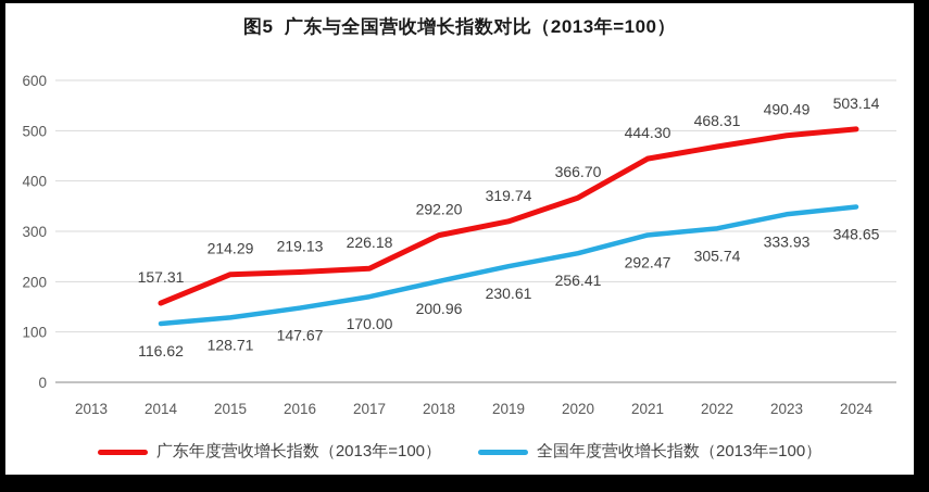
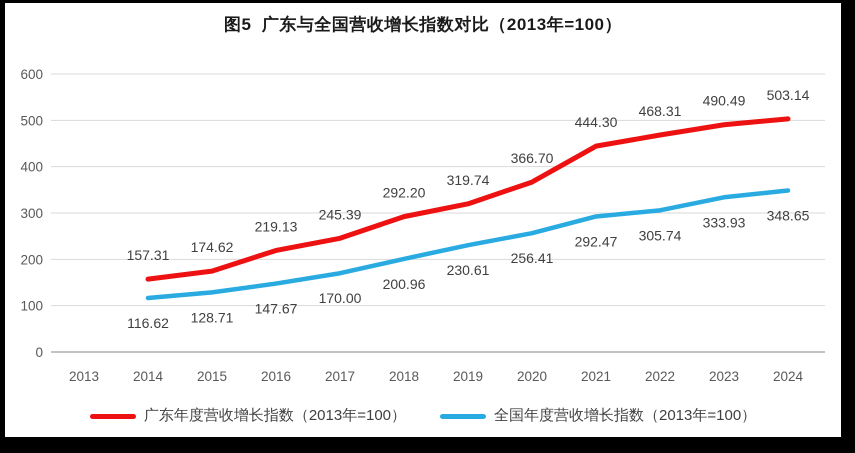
广东年度营收增长指数（2013年=100）/2015: 214.29 -> 174.62
广东年度营收增长指数（2013年=100）/2017: 226.18 -> 245.39
